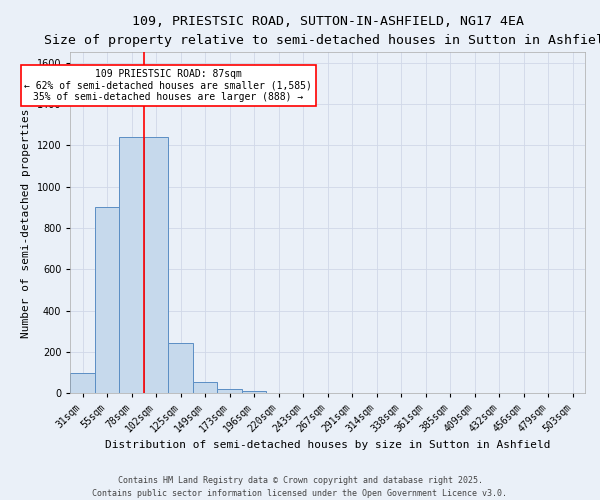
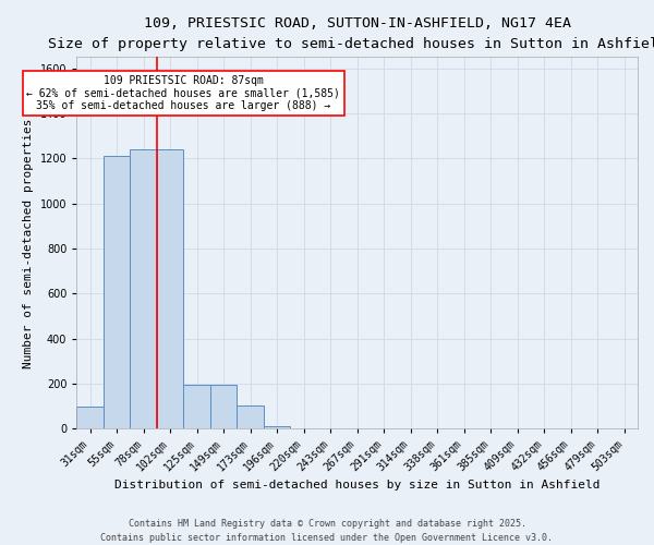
55sqm: 900 -> 1210
125sqm: 245 -> 195
149sqm: 55 -> 195
173sqm: 20 -> 105
